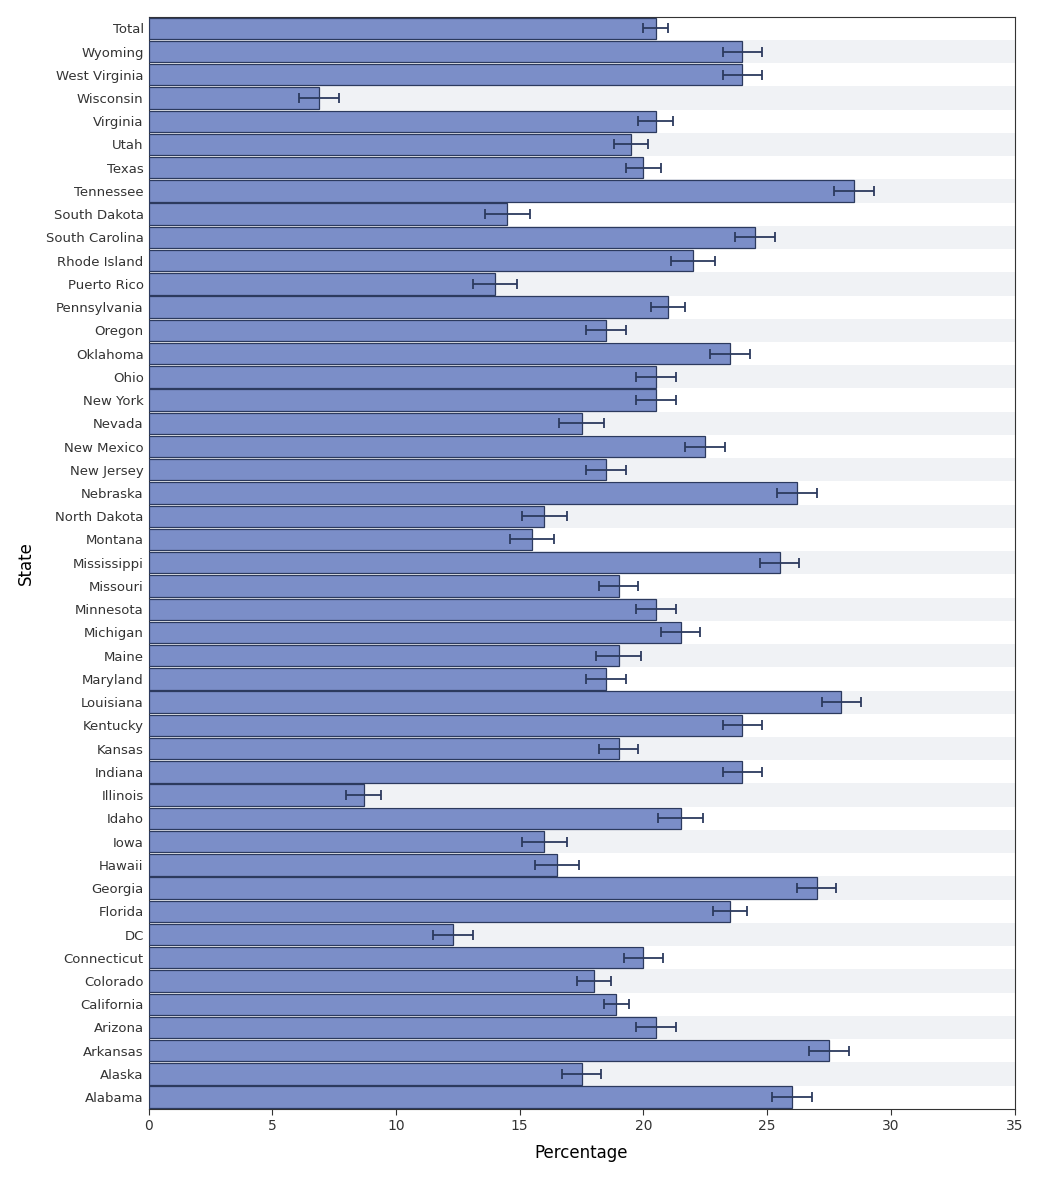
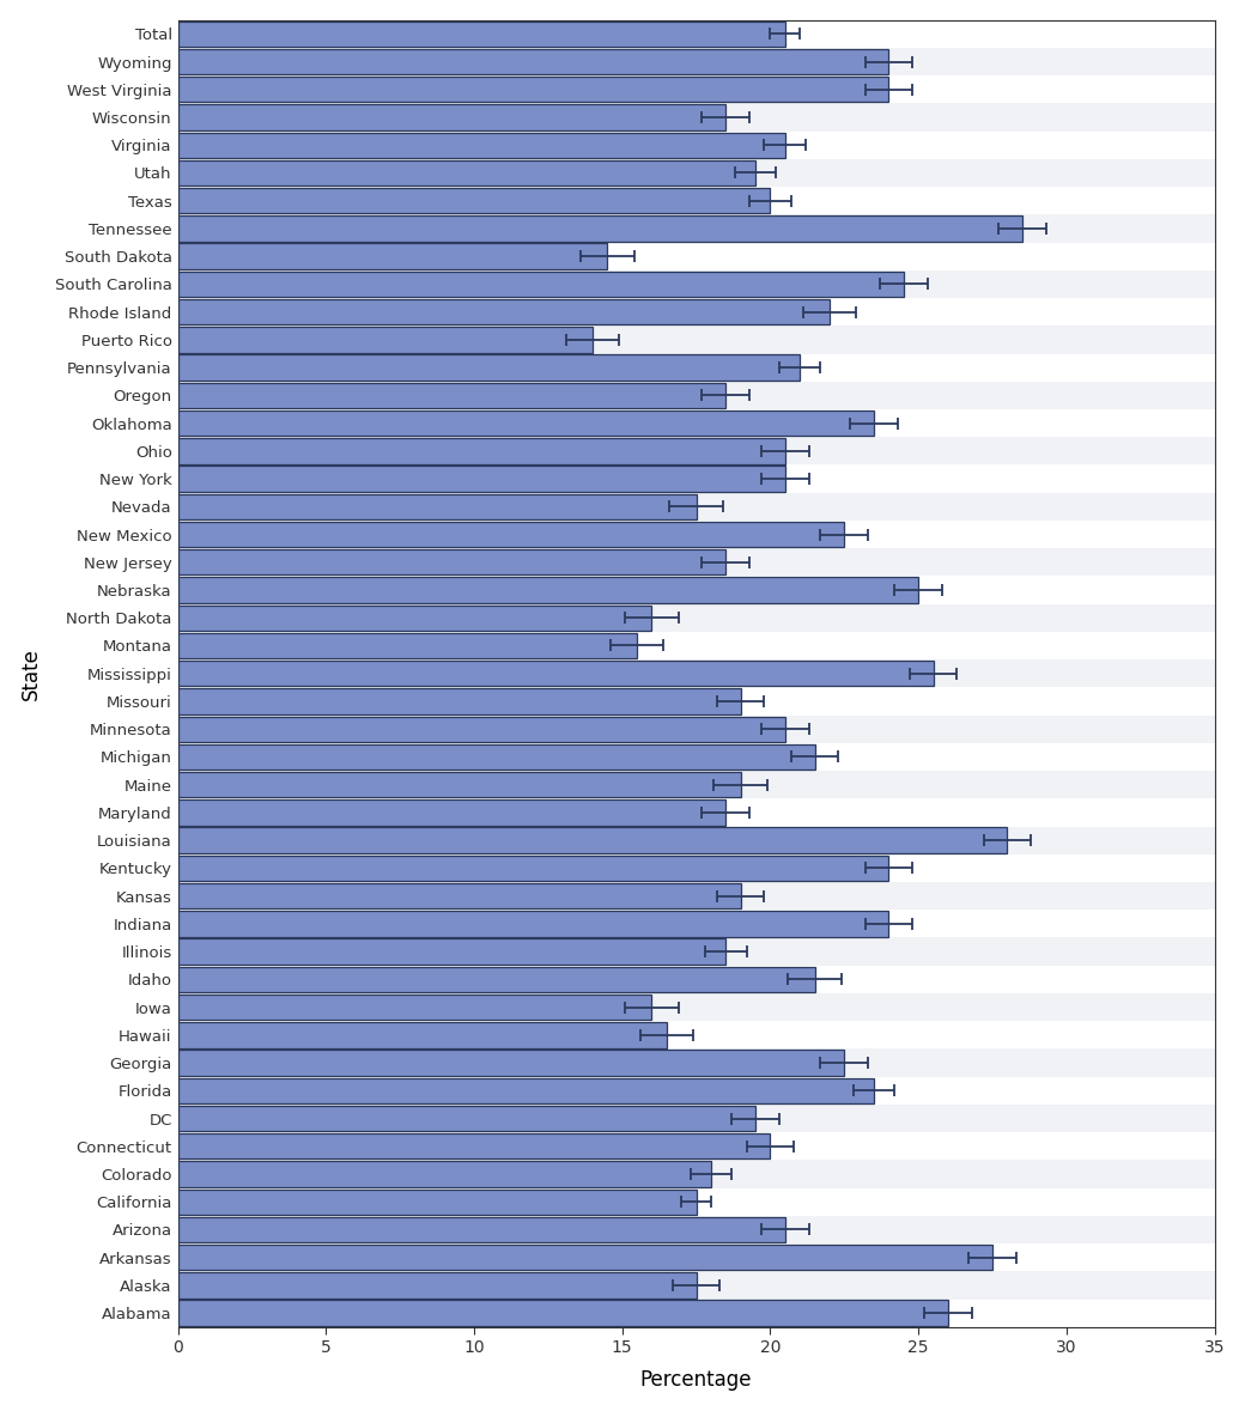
Wisconsin: 6.9 -> 18.5
Nebraska: 26.2 -> 25.0
Illinois: 8.7 -> 18.5
Georgia: 27.0 -> 22.5
DC: 12.3 -> 19.5
California: 18.9 -> 17.5
